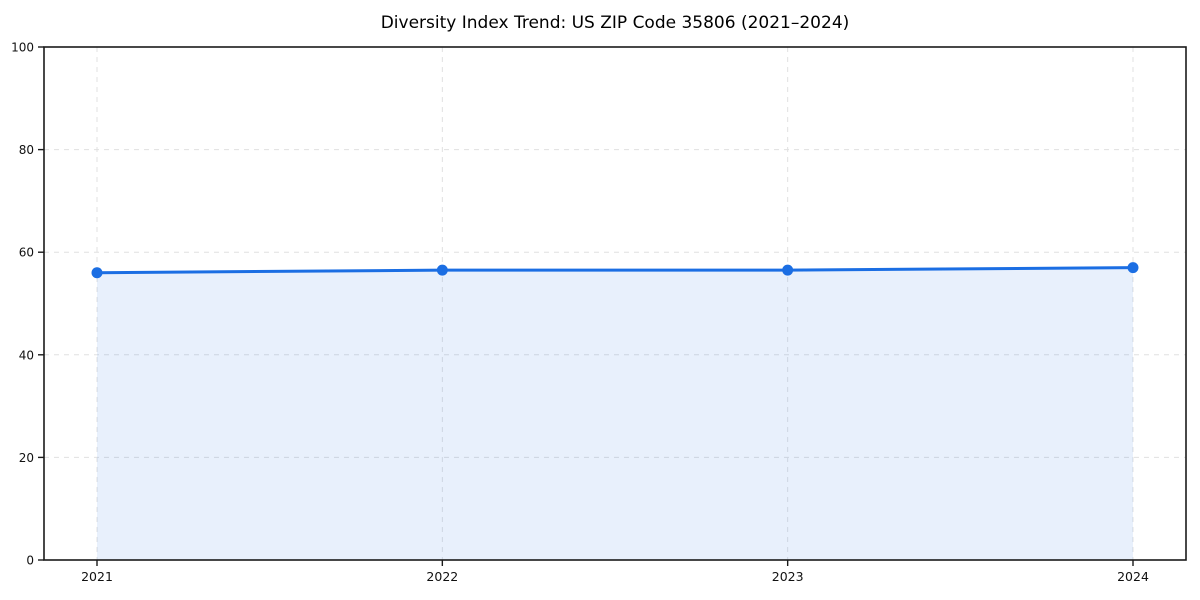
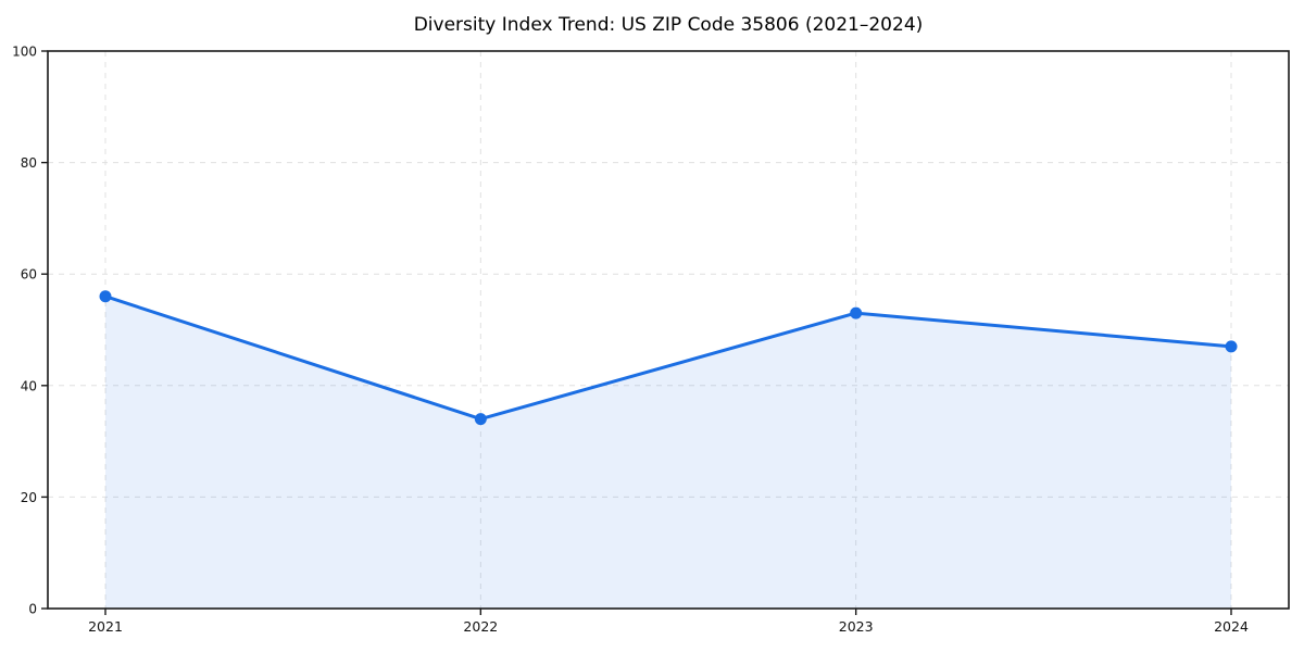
2022: 56 -> 34
2023: 56 -> 53
2024: 57 -> 47
